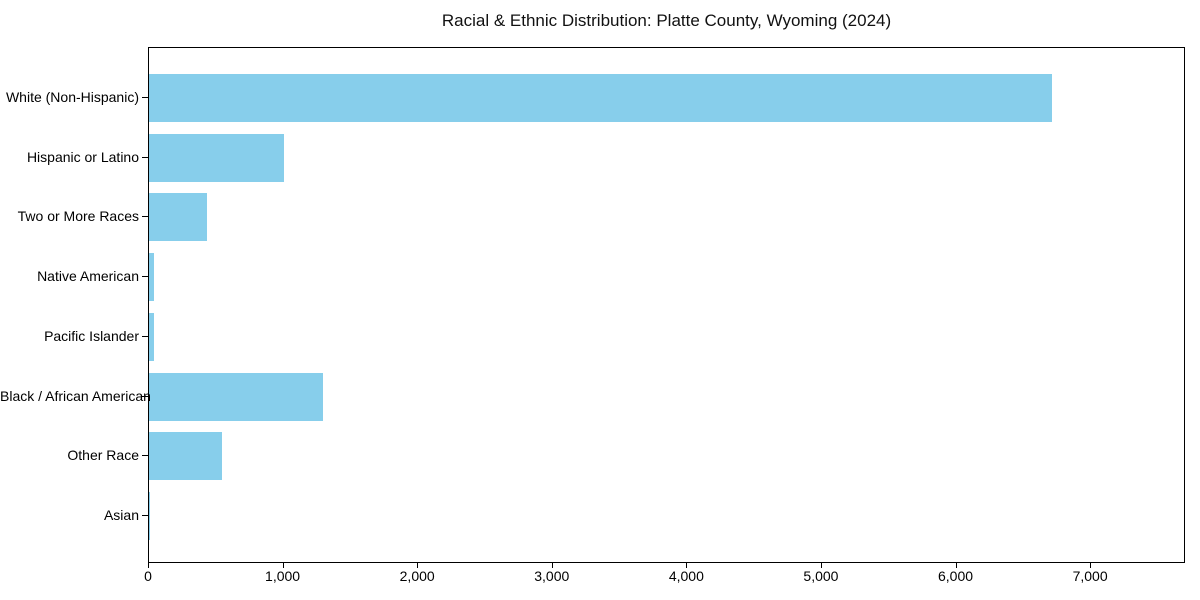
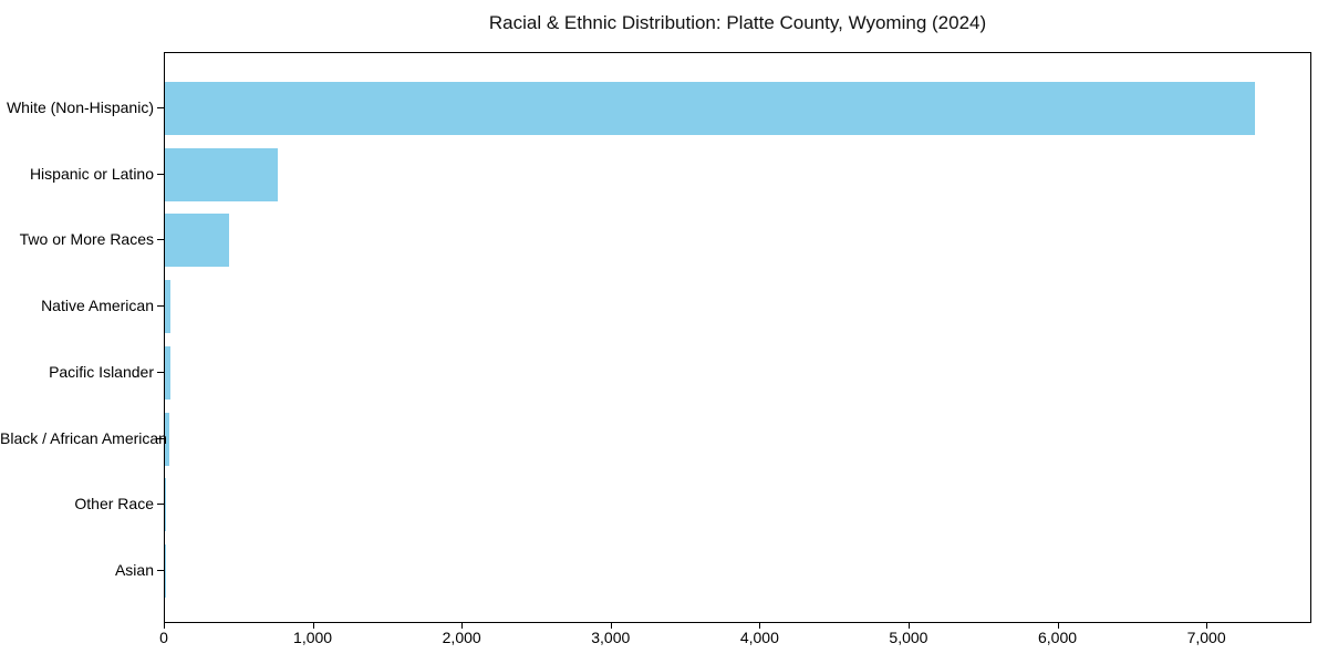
White (Non-Hispanic): 6710 -> 7320
Hispanic or Latino: 1000 -> 760
Black / African American: 1290 -> 30
Other Race: 540 -> 10
